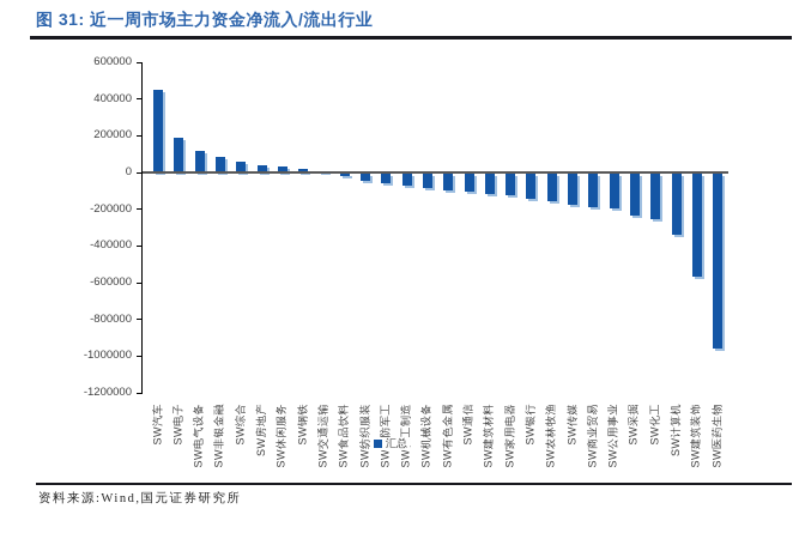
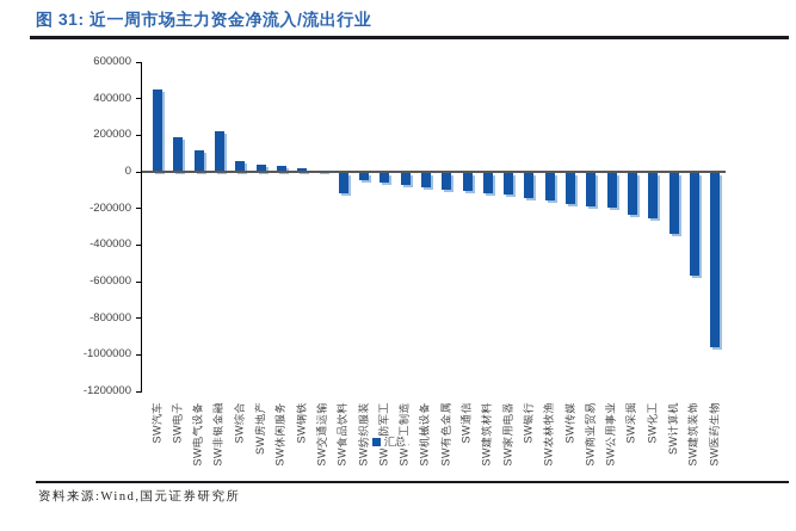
SW非银金融: 80000 -> 220000
SW食品饮料: -10000 -> -110000
